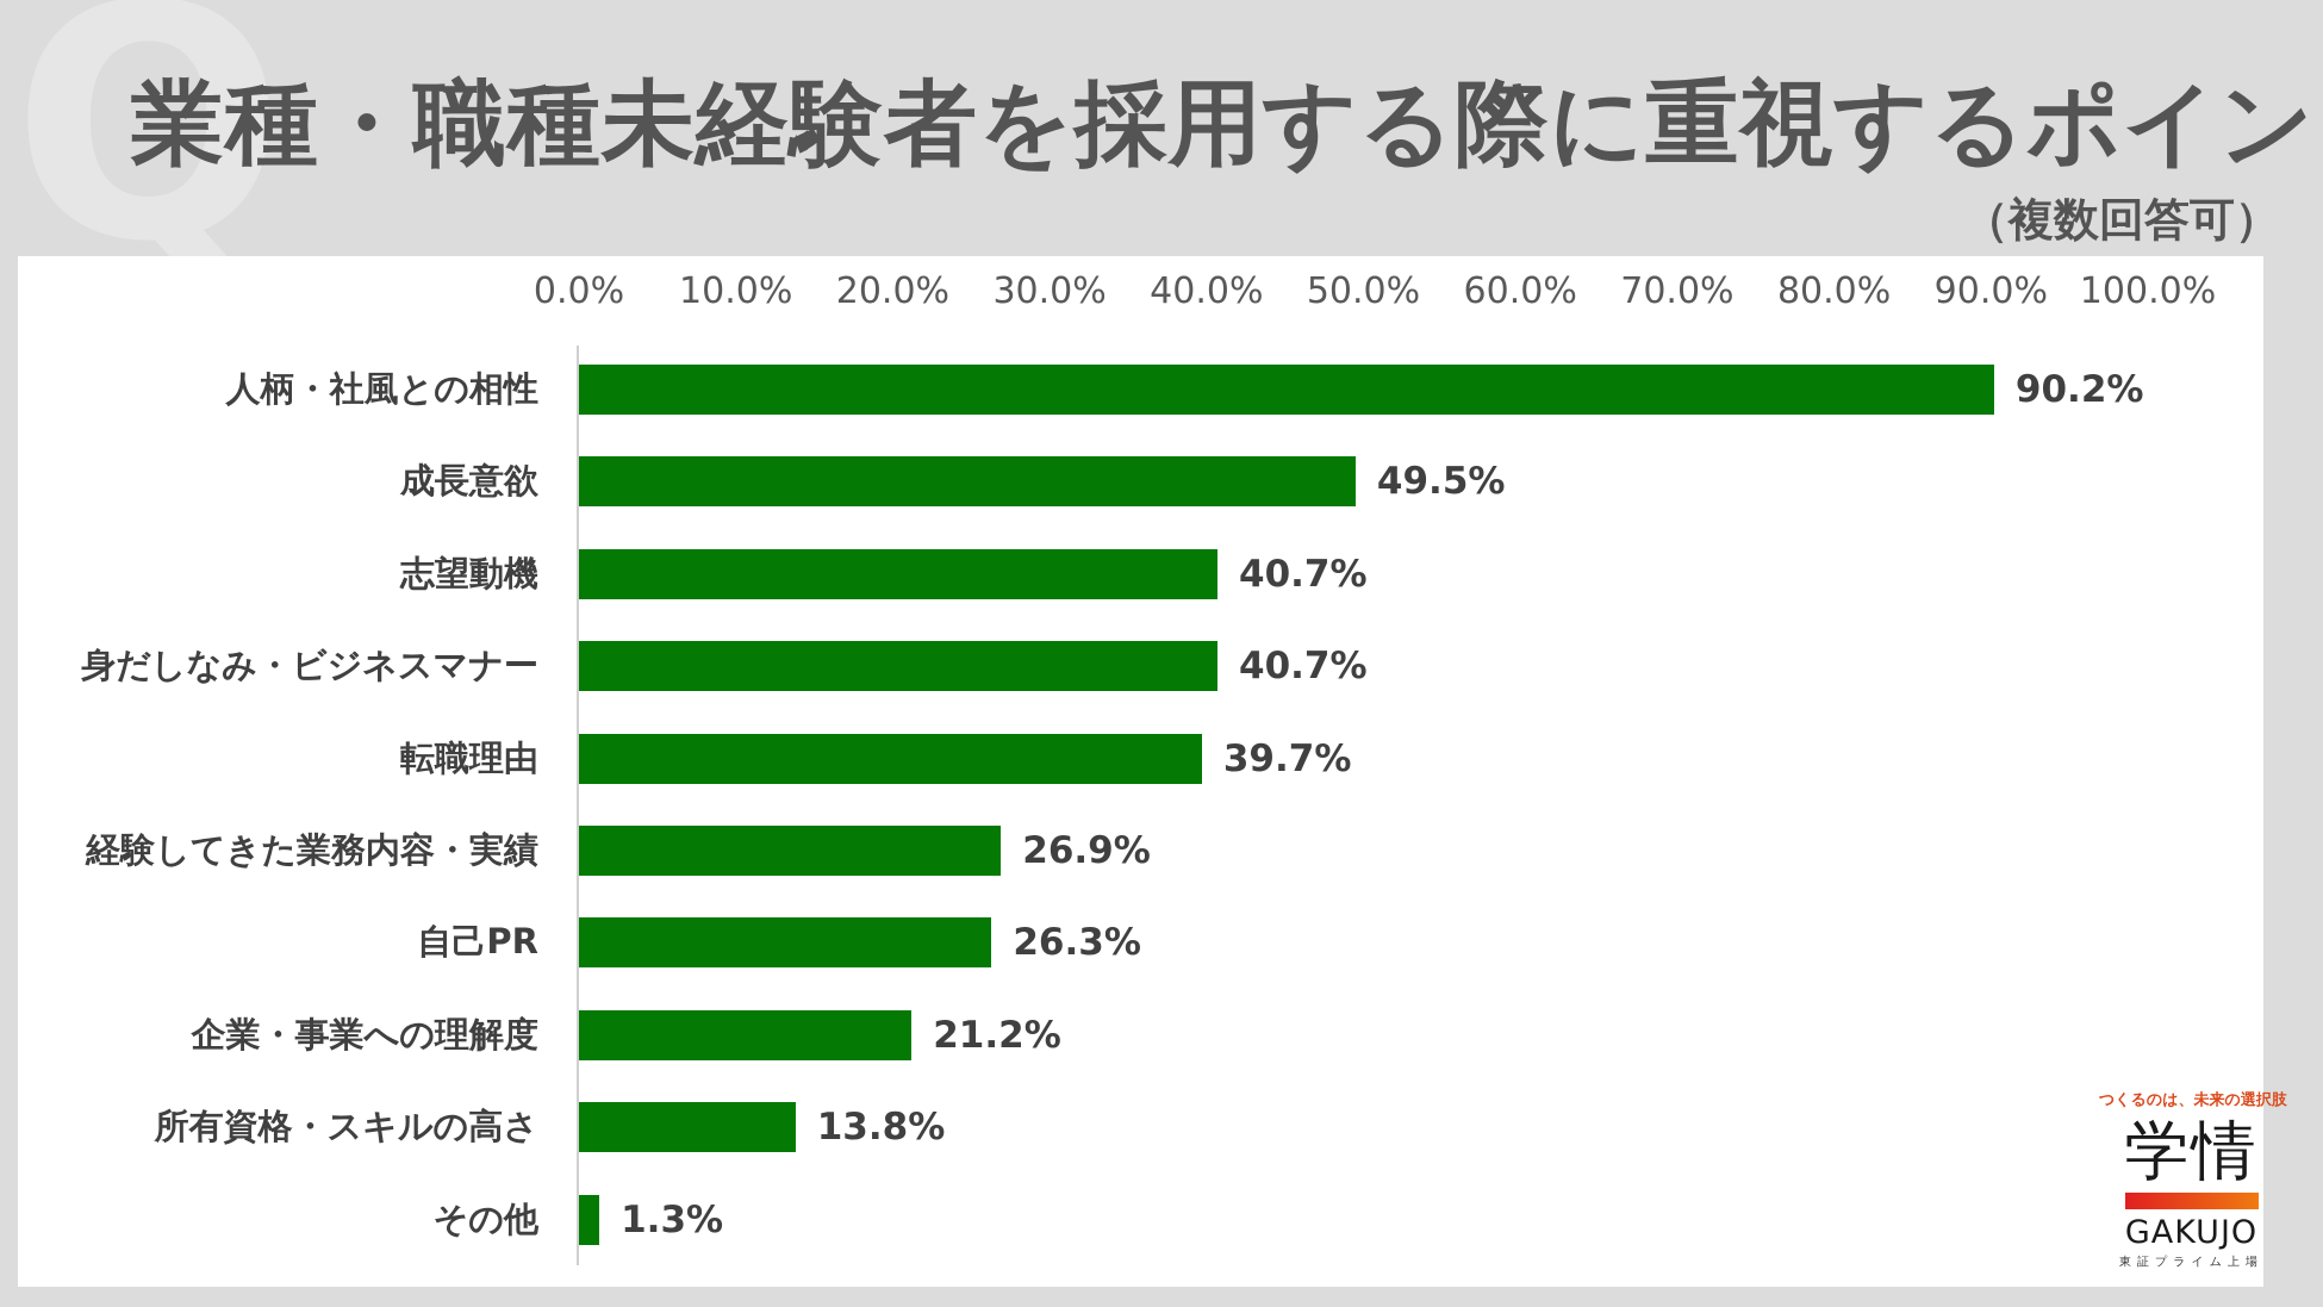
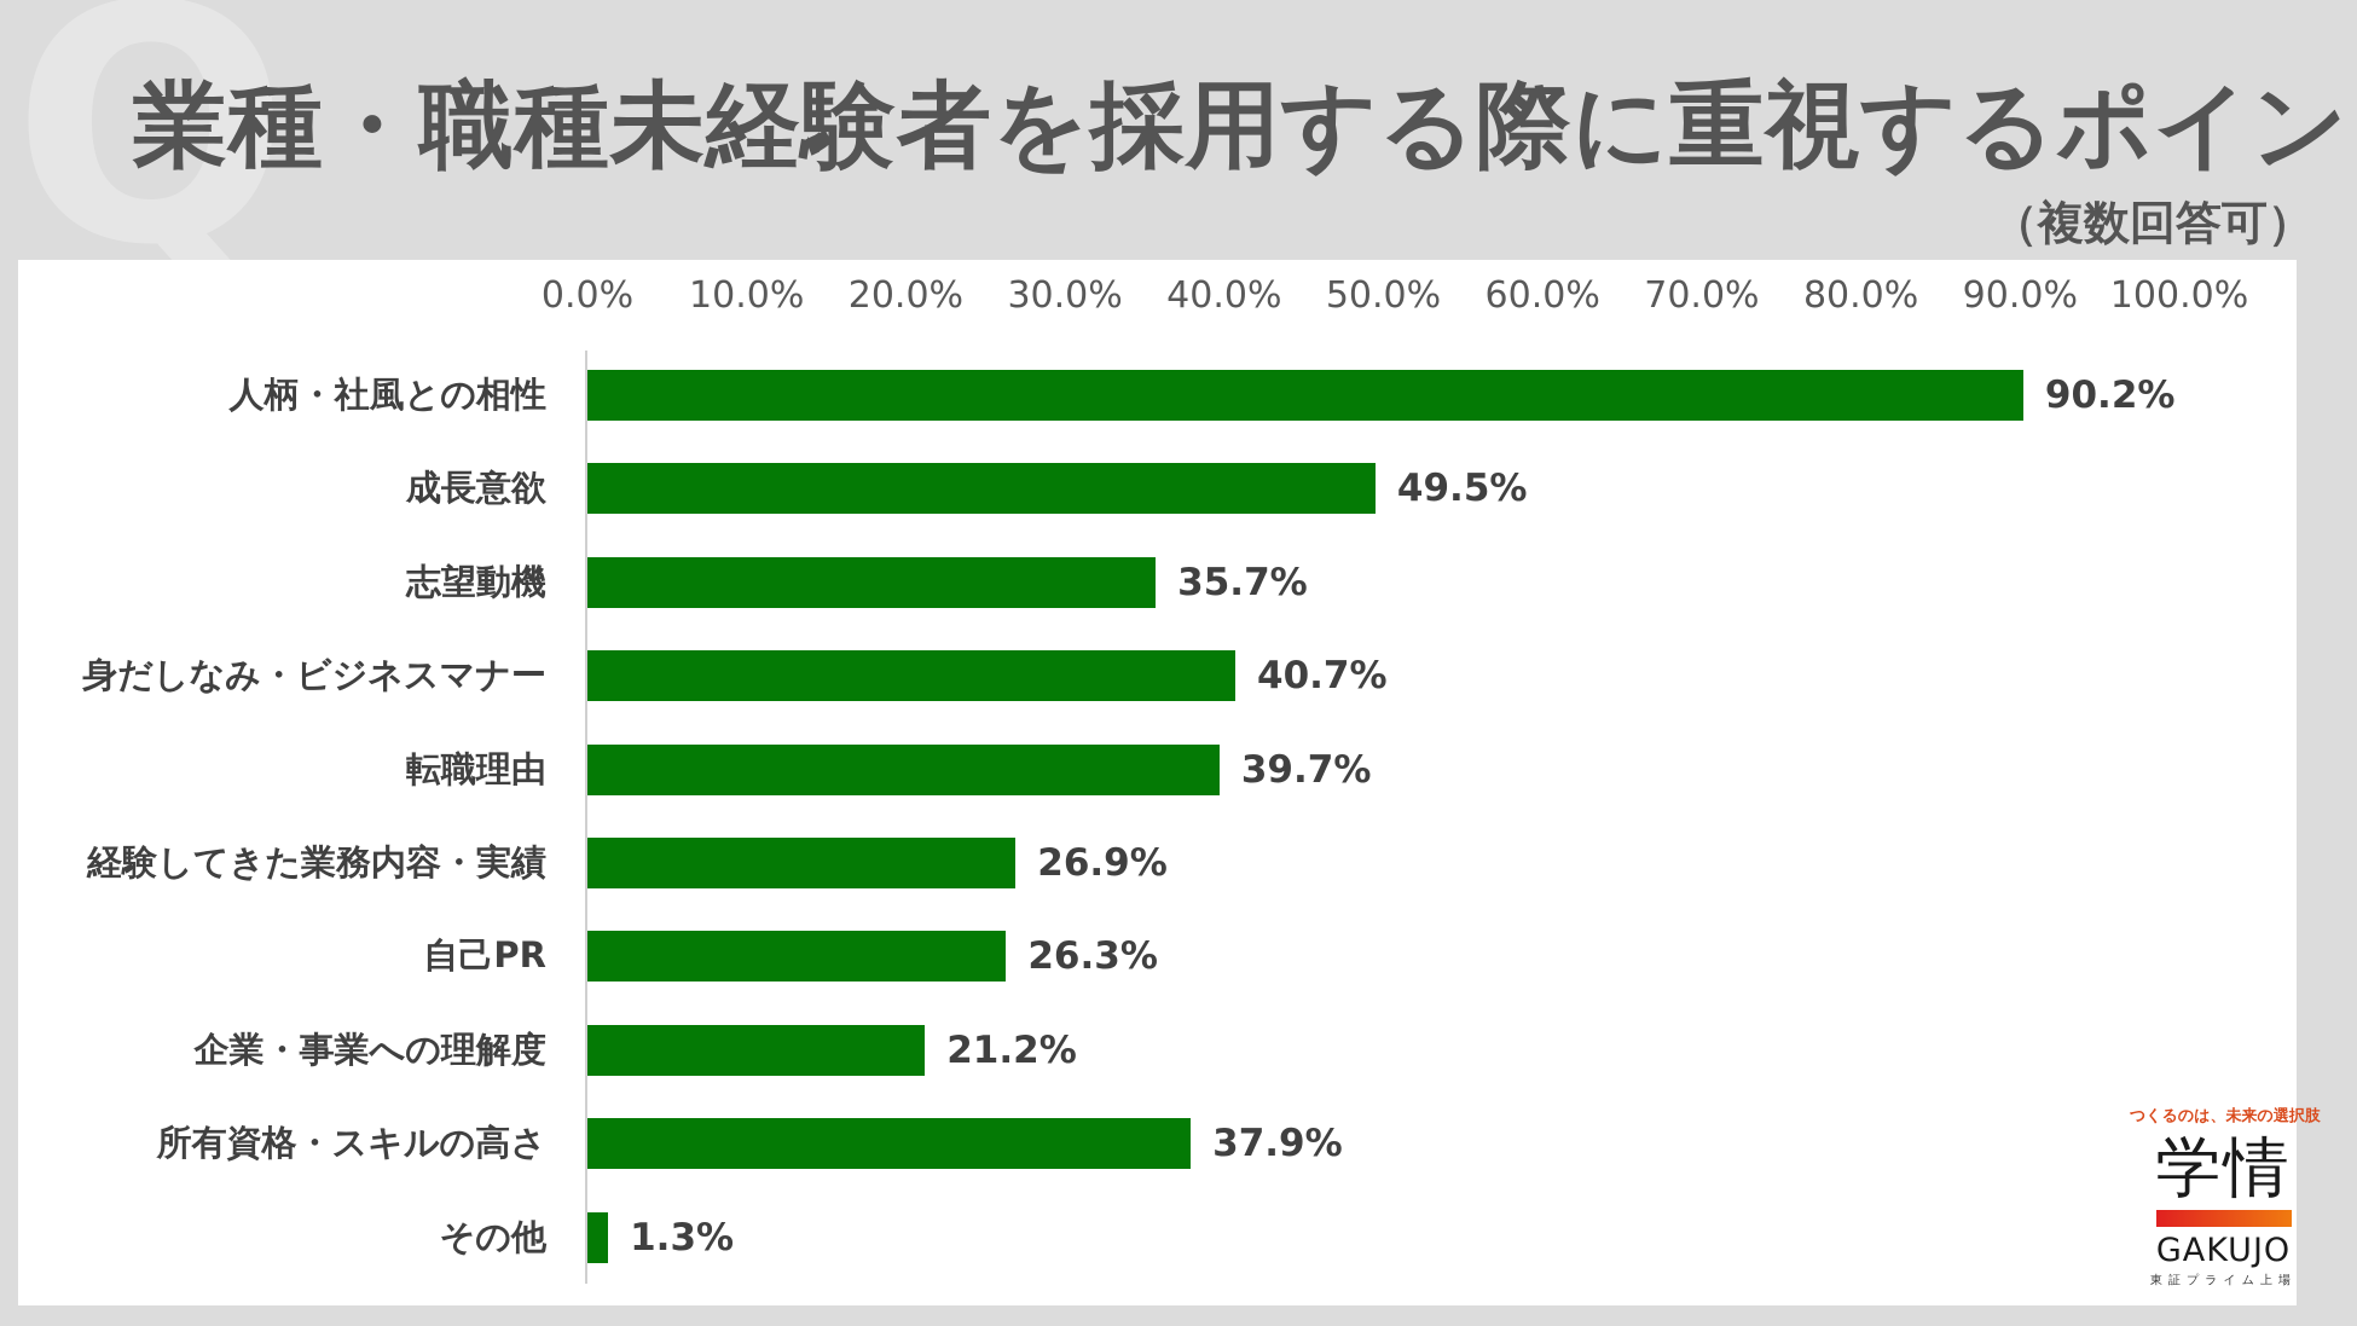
志望動機: 40.7% -> 35.7%
所有資格・スキルの高さ: 13.8% -> 37.9%
